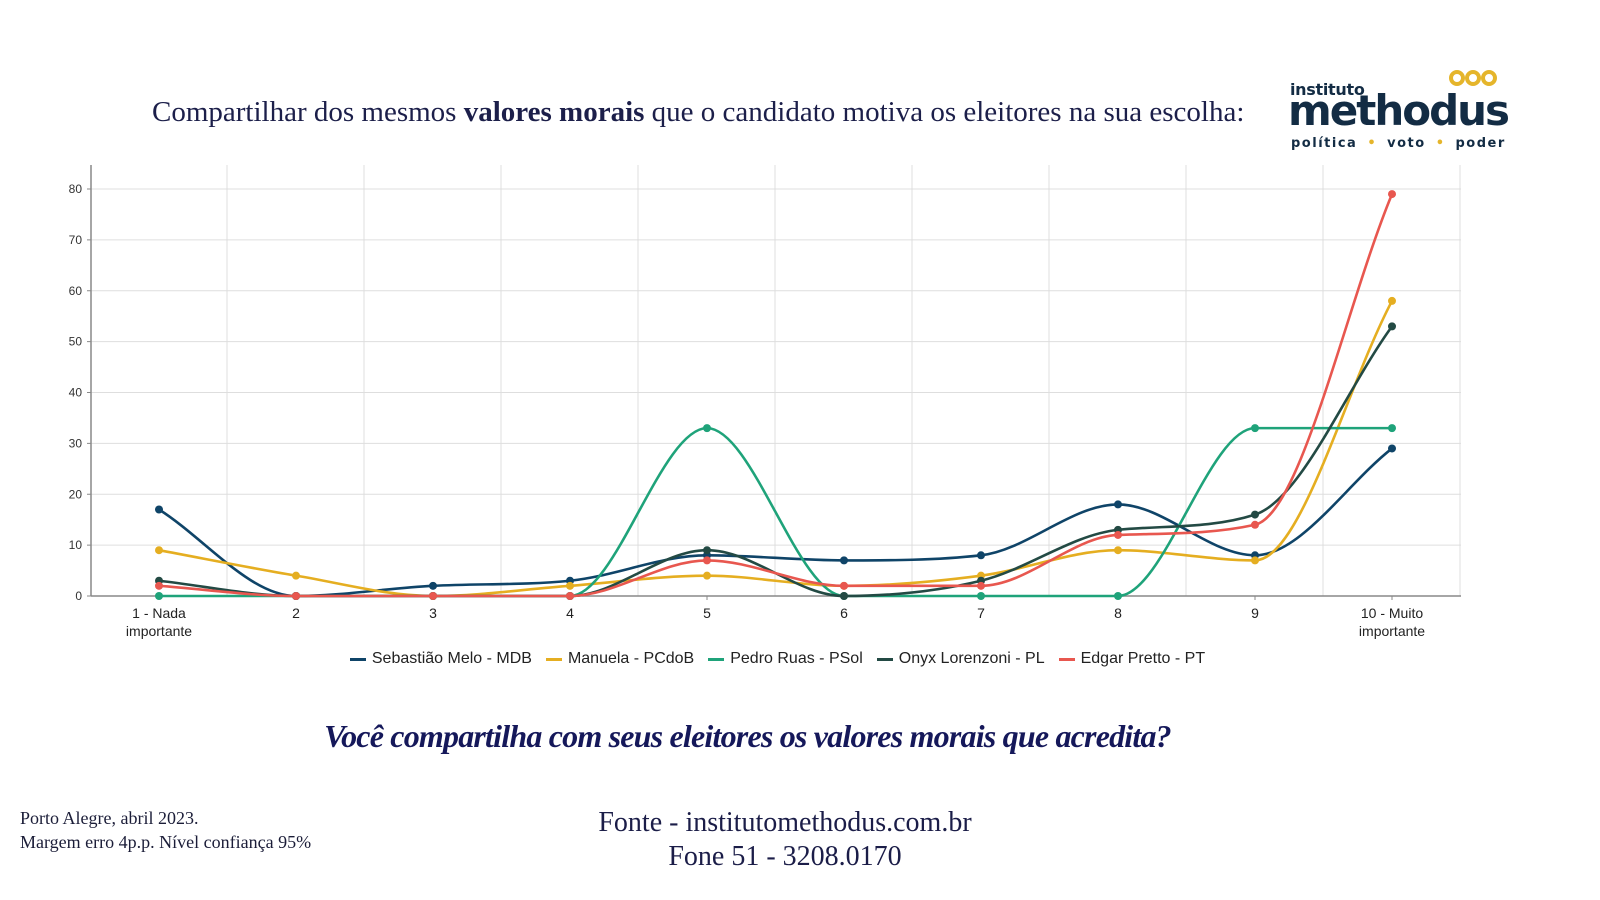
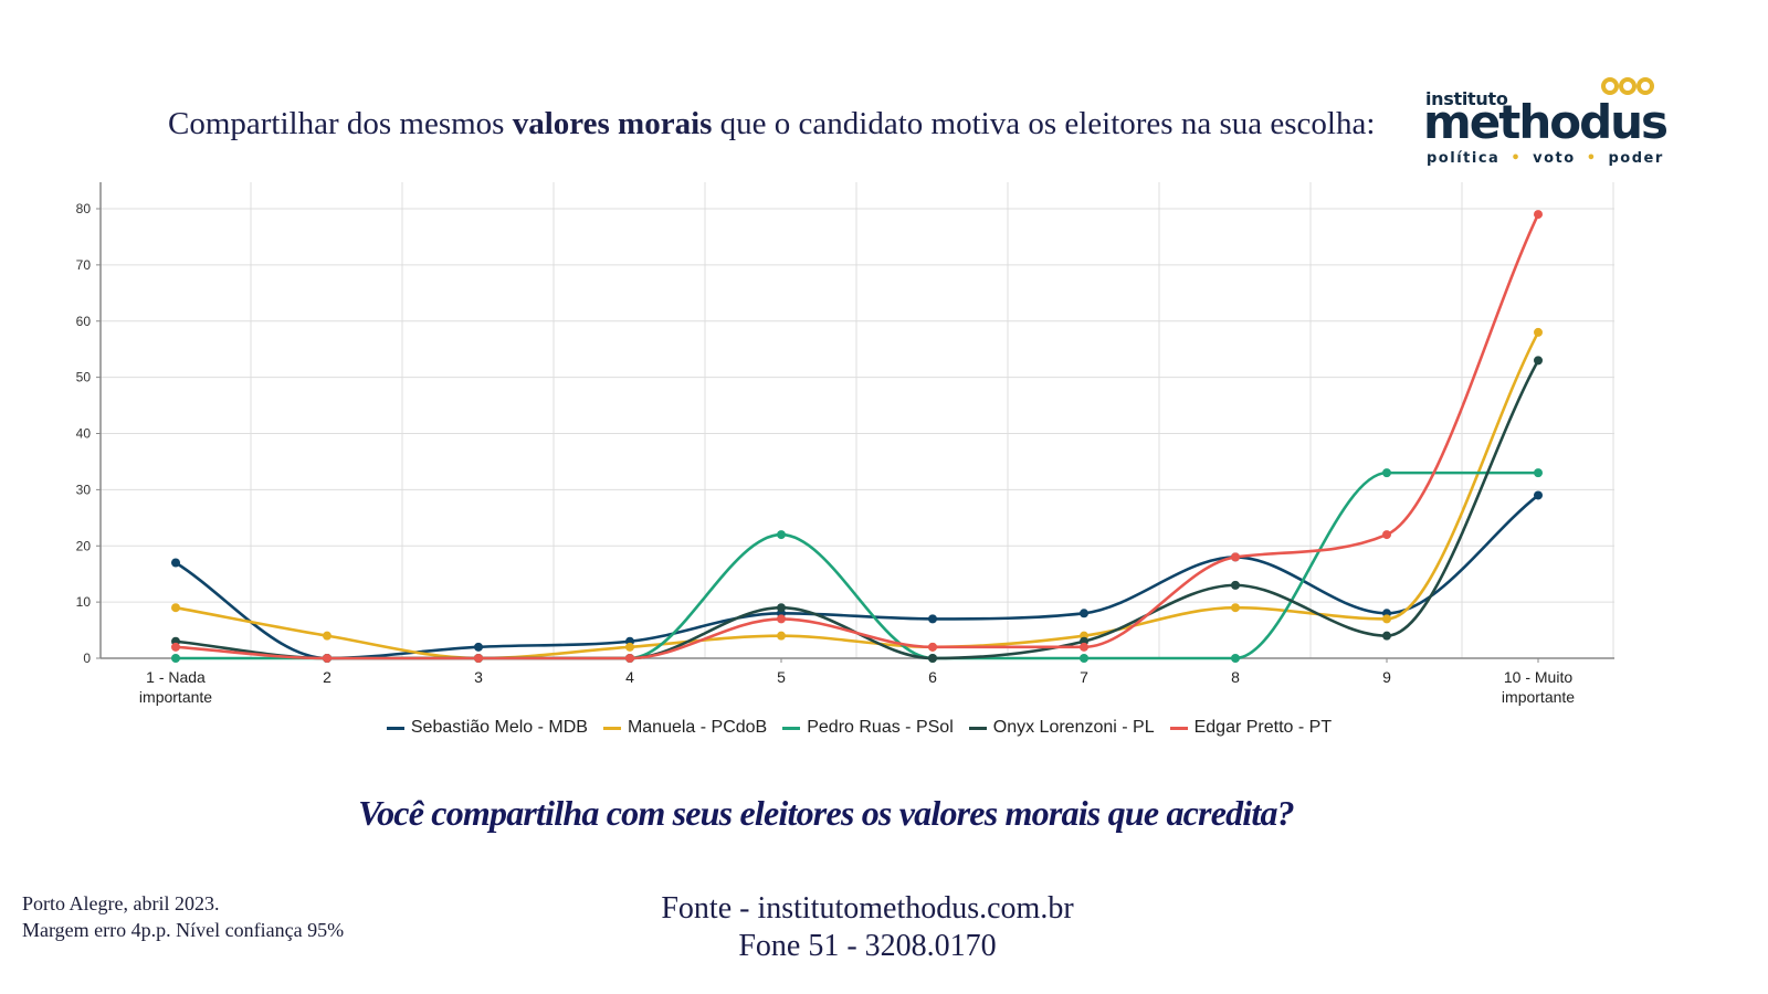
Pedro Ruas - PSol/5: 33 -> 22
Edgar Pretto - PT/8: 12 -> 18
Onyx Lorenzoni - PL/9: 16 -> 4
Edgar Pretto - PT/9: 14 -> 22
